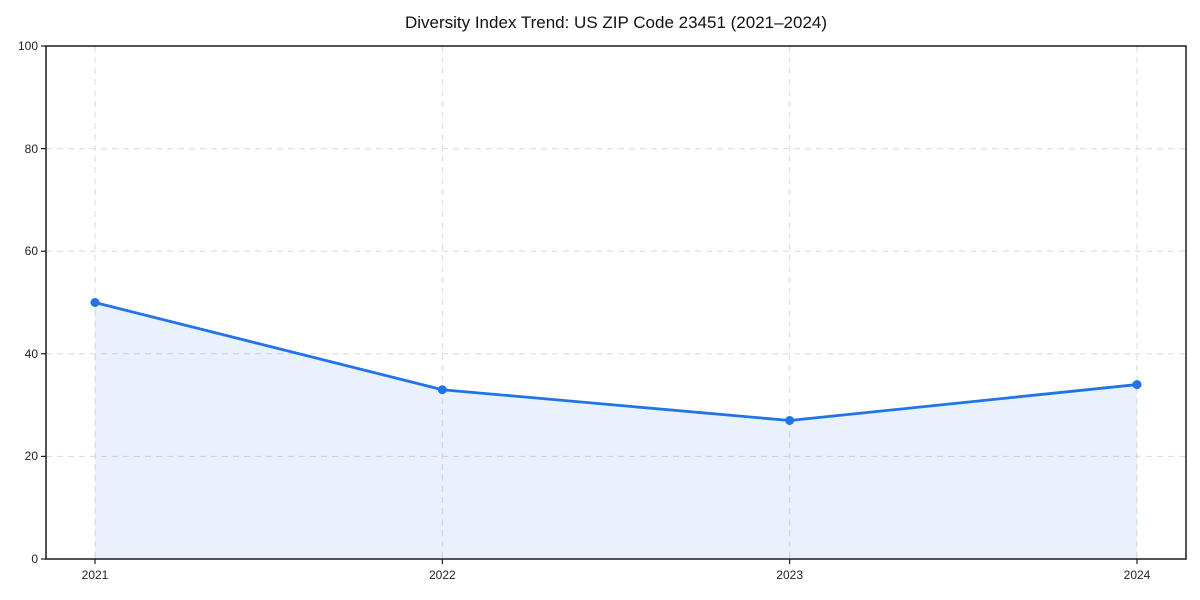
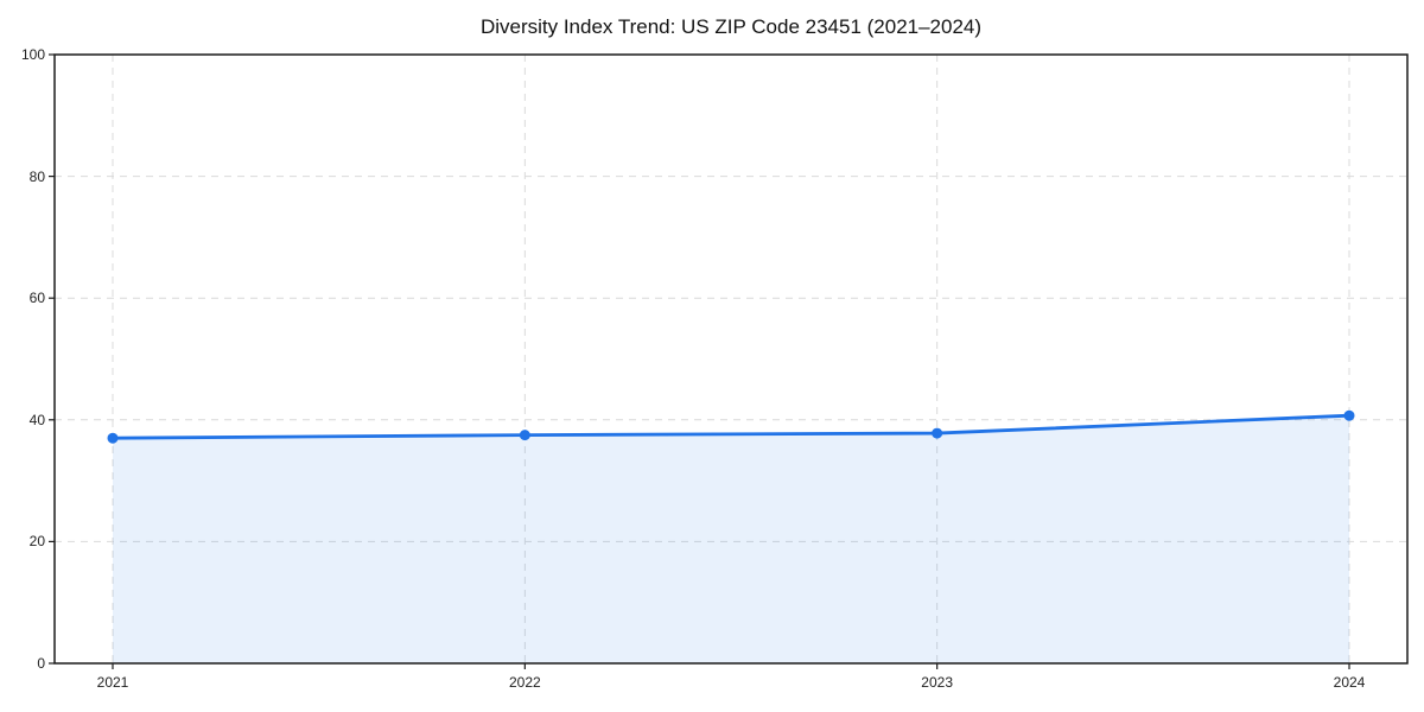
2021: 50 -> 37
2022: 33 -> 38
2023: 27 -> 38
2024: 34 -> 41
